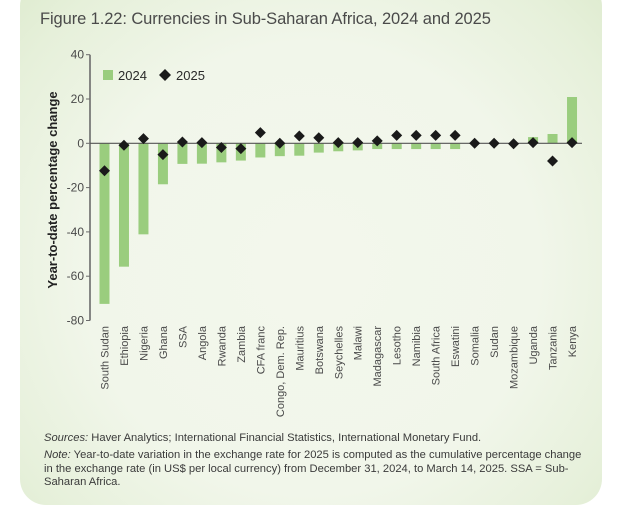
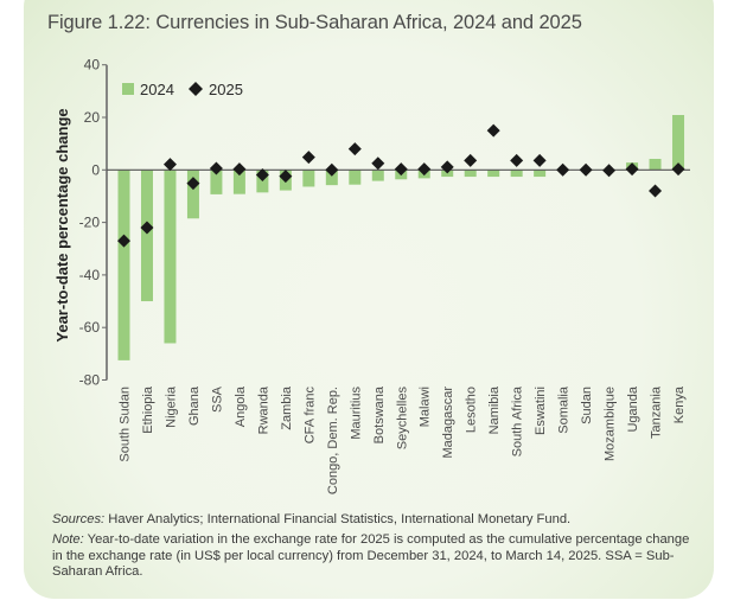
2025/South Sudan: -12 -> -27
2024/Ethiopia: -56 -> -50
2025/Ethiopia: -1 -> -22
2024/Nigeria: -41 -> -66
2025/Mauritius: 3 -> 8
2025/Namibia: 4 -> 15
